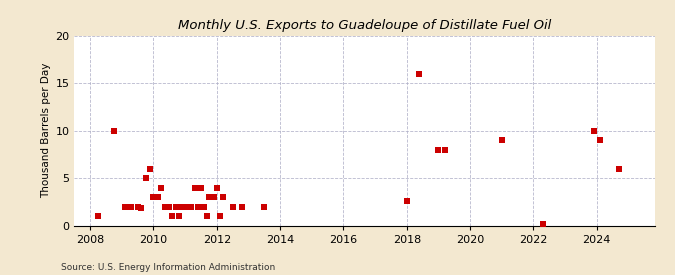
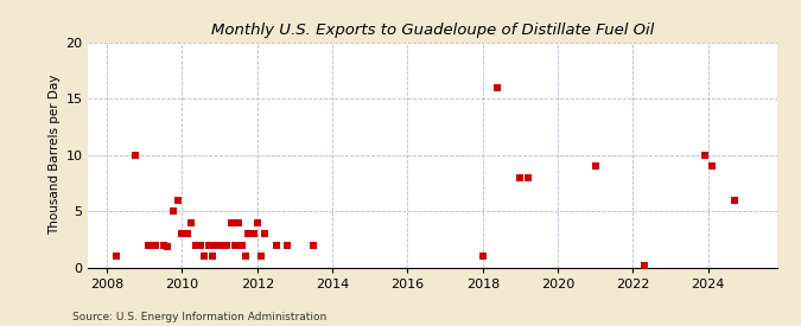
2018: 2.6 -> 1.0
